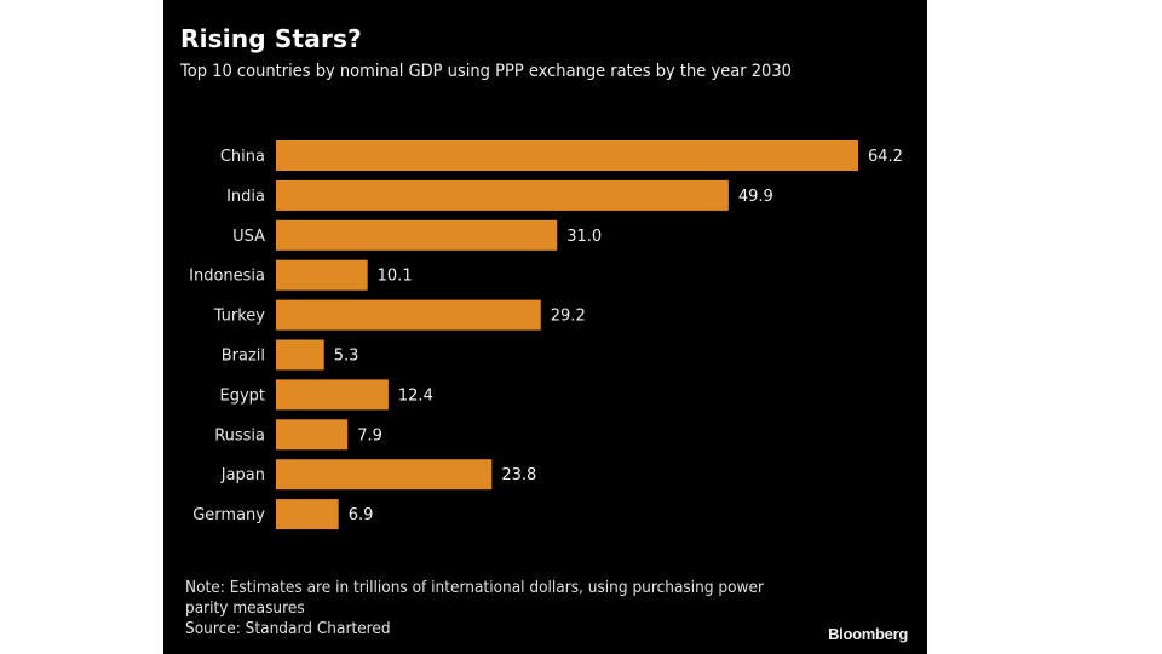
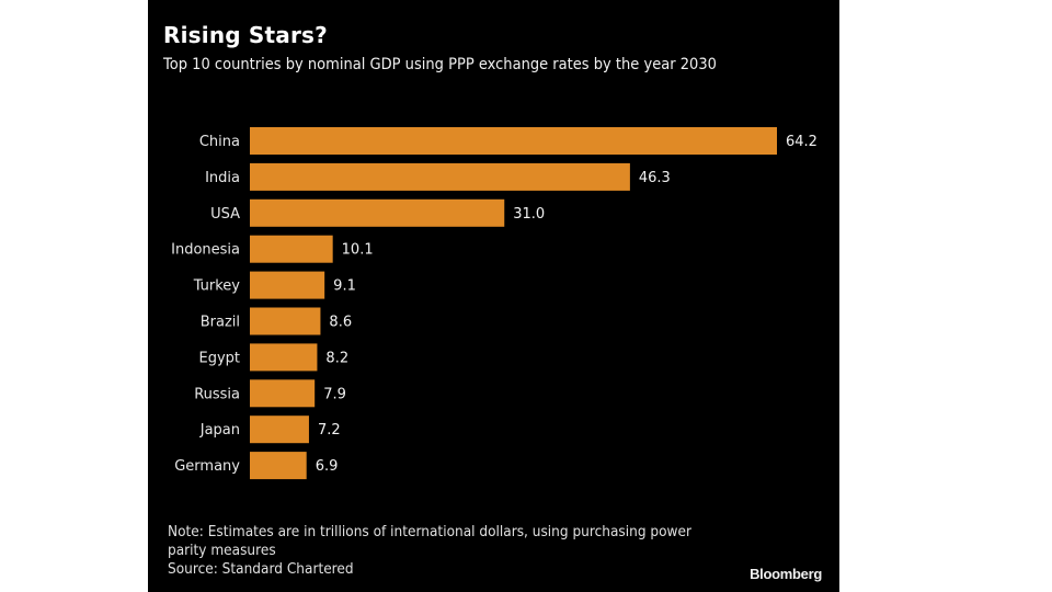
India: 49.9 -> 46.3
Turkey: 29.2 -> 9.1
Brazil: 5.3 -> 8.6
Egypt: 12.4 -> 8.2
Japan: 23.8 -> 7.2
